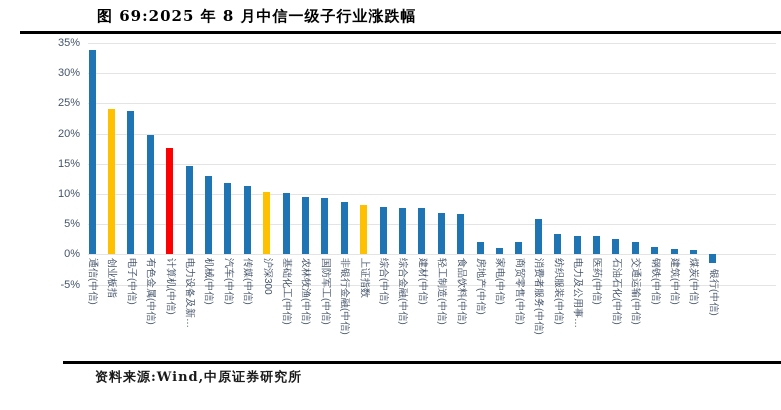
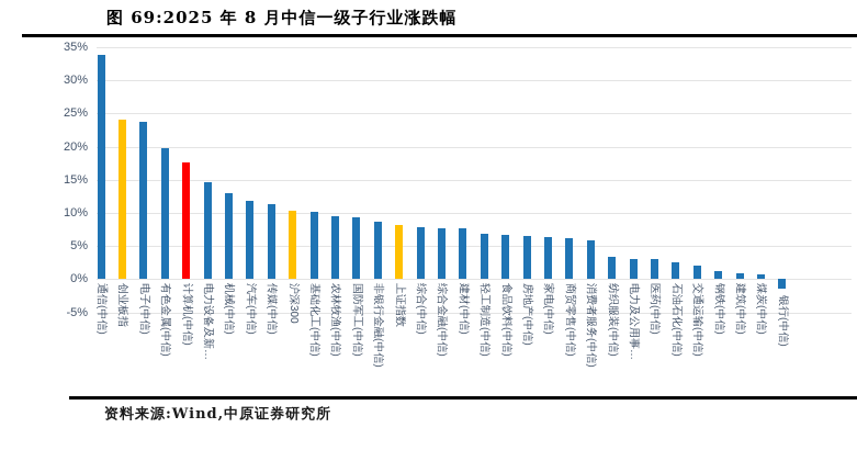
房地产(中信): 2% -> 7%
家电(中信): 1% -> 6%
商贸零售(中信): 2% -> 6%
